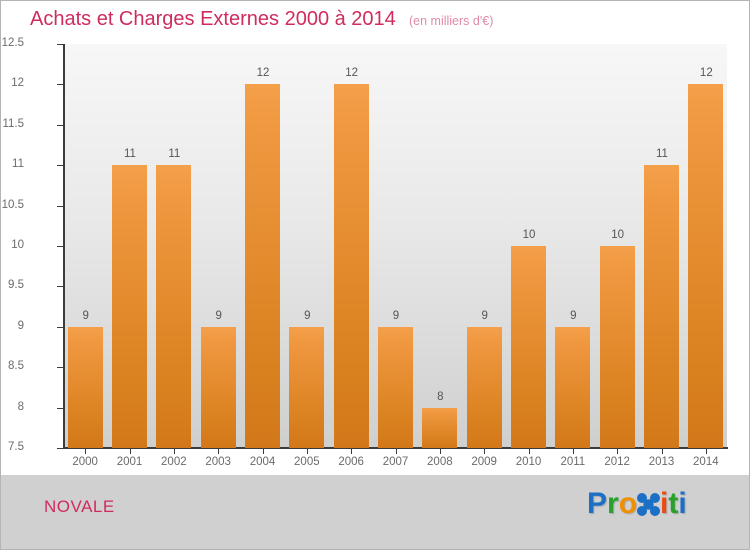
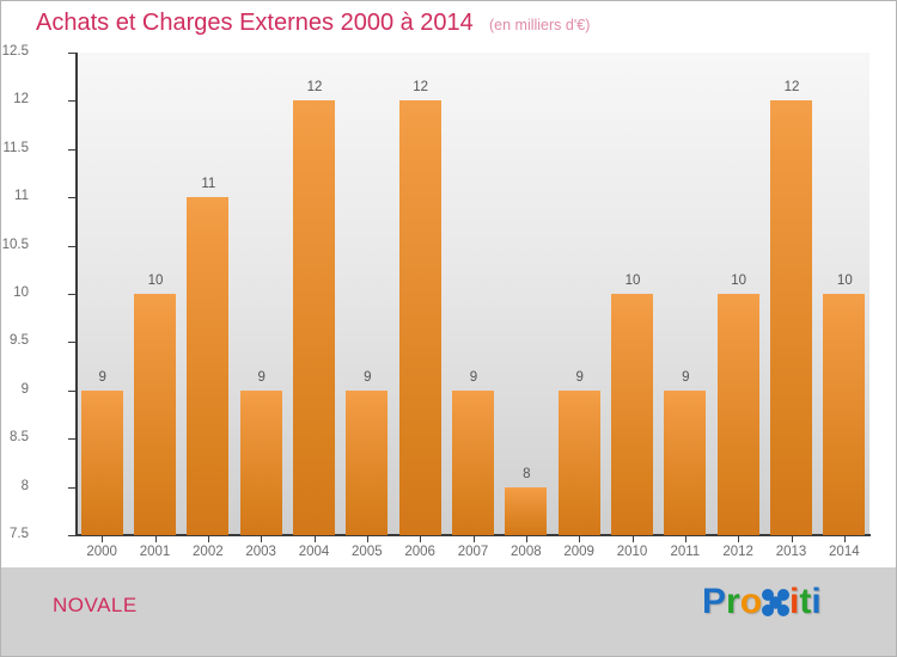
2001: 11 -> 10
2013: 11 -> 12
2014: 12 -> 10
